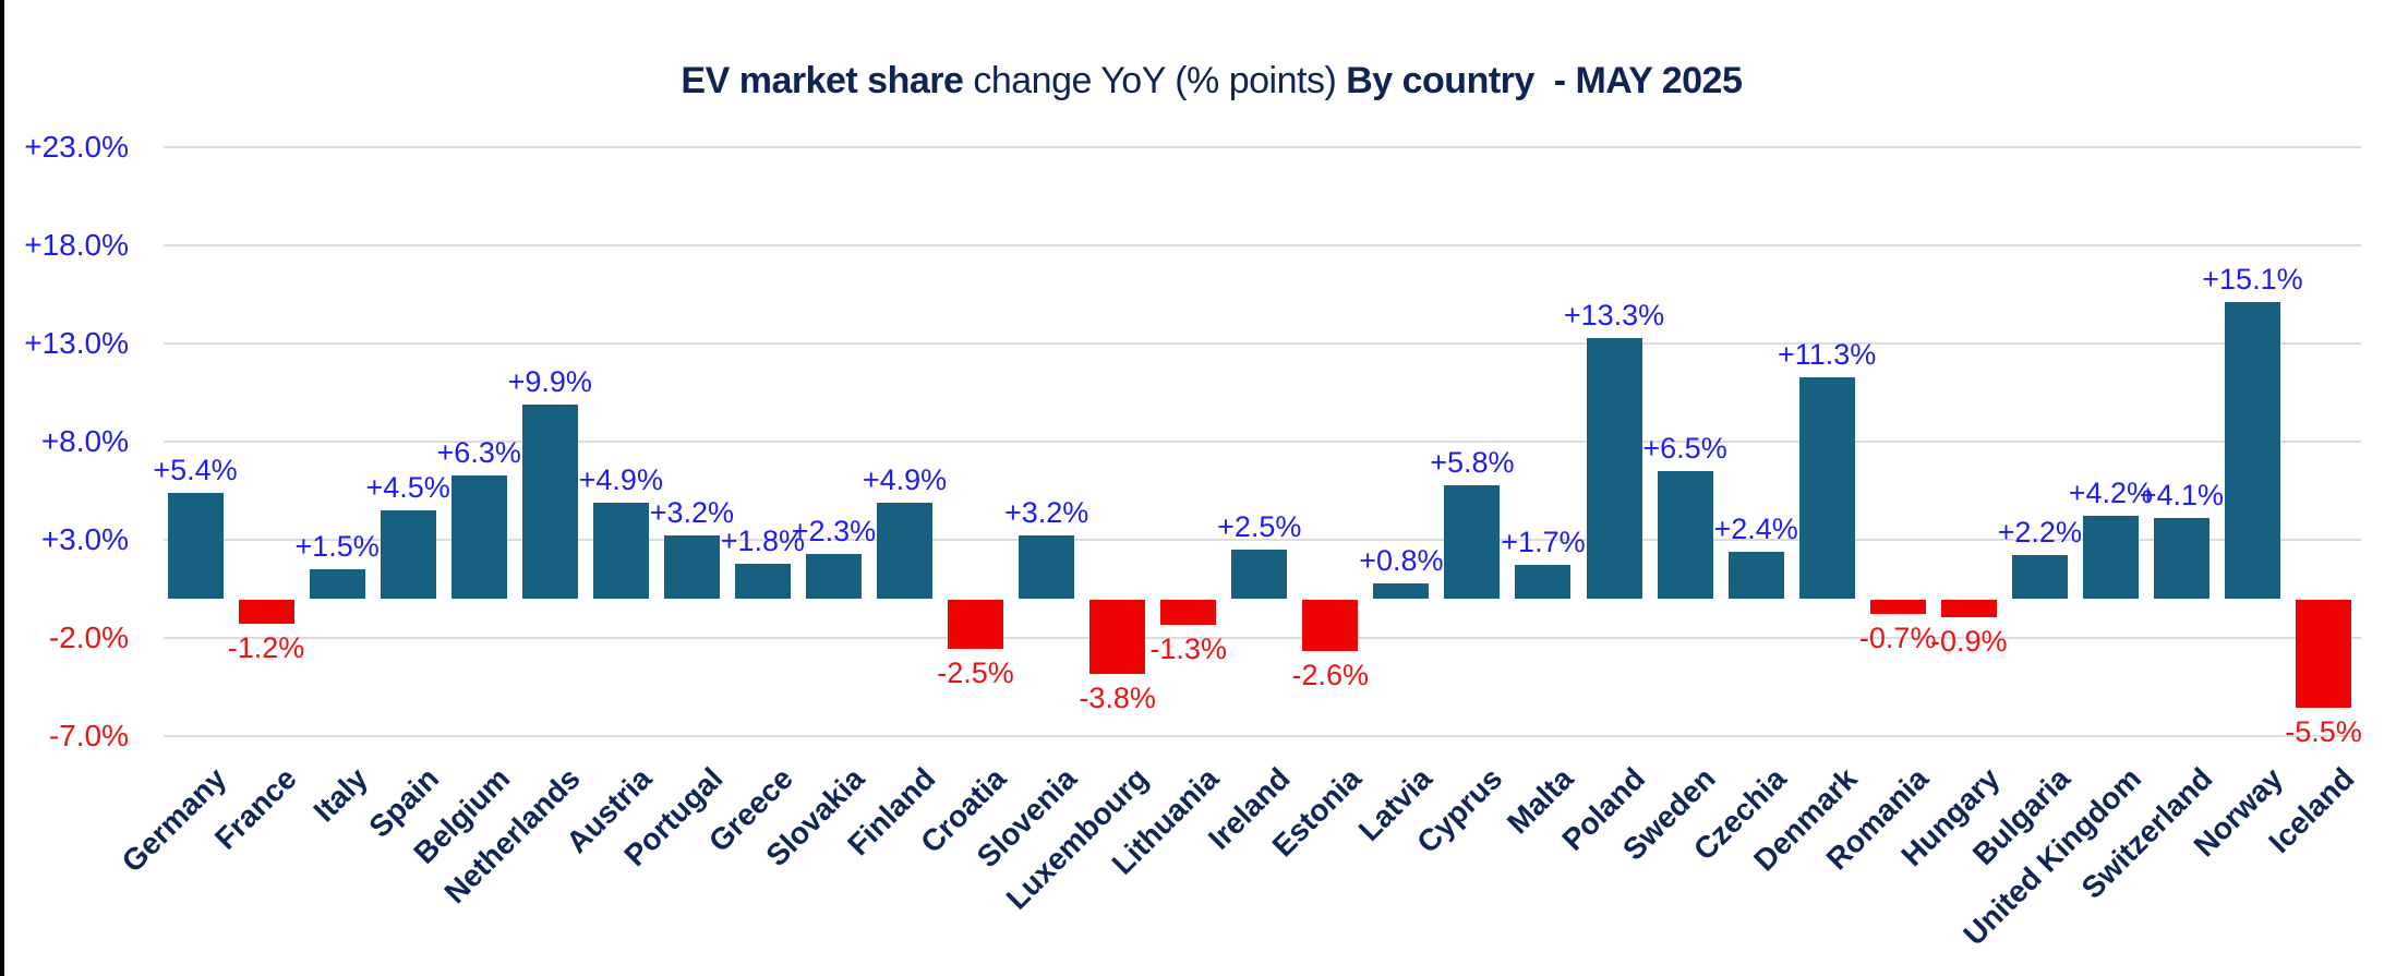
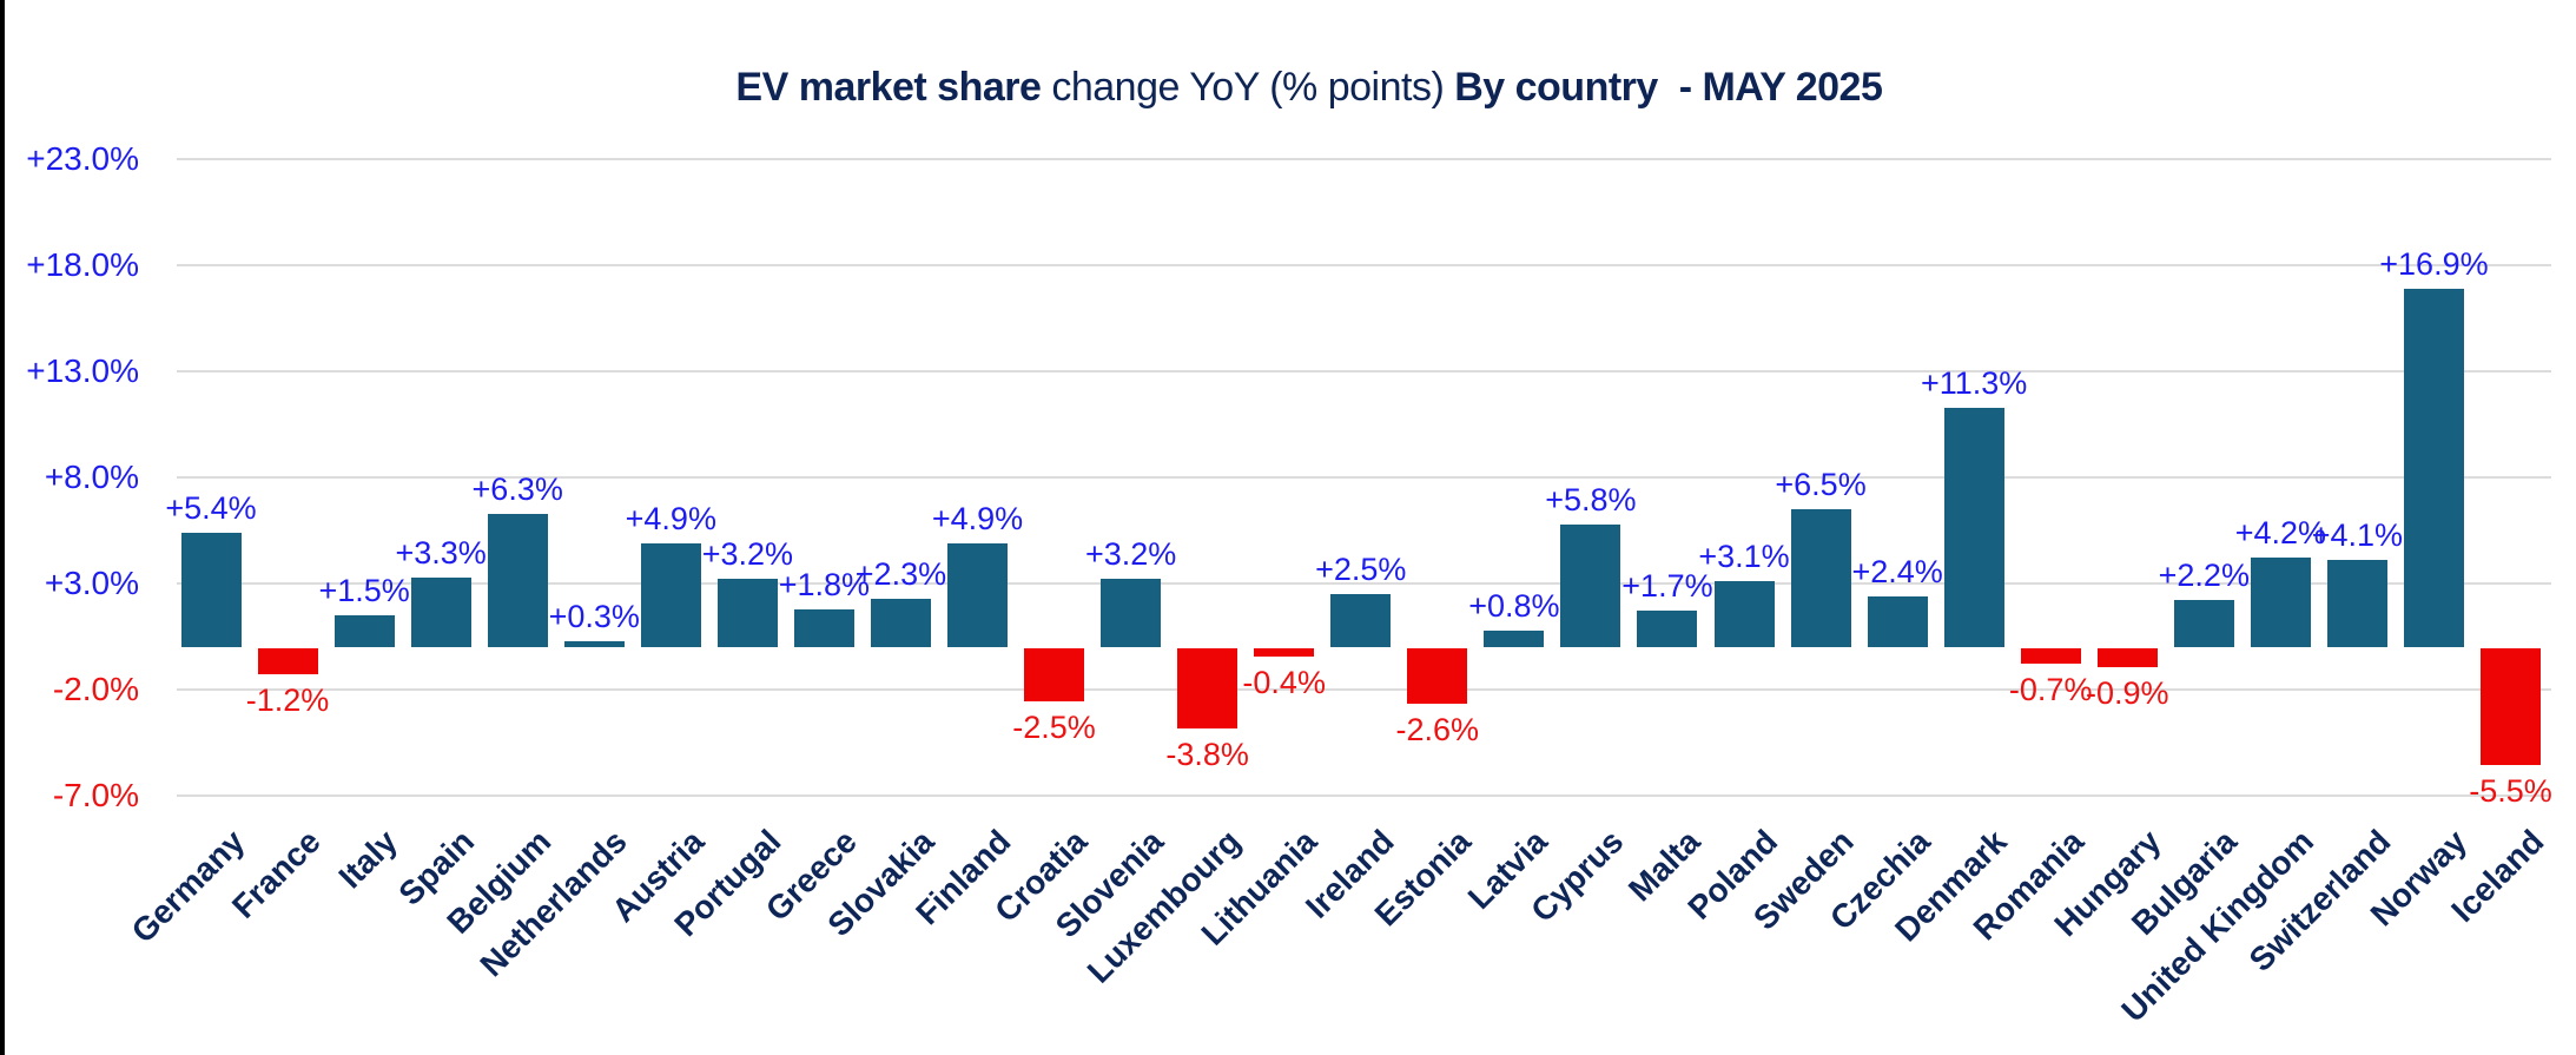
Spain: +4.5% -> +3.3%
Netherlands: +9.9% -> +0.3%
Lithuania: -1.3% -> -0.4%
Poland: +13.3% -> +3.1%
Norway: +15.1% -> +16.9%
